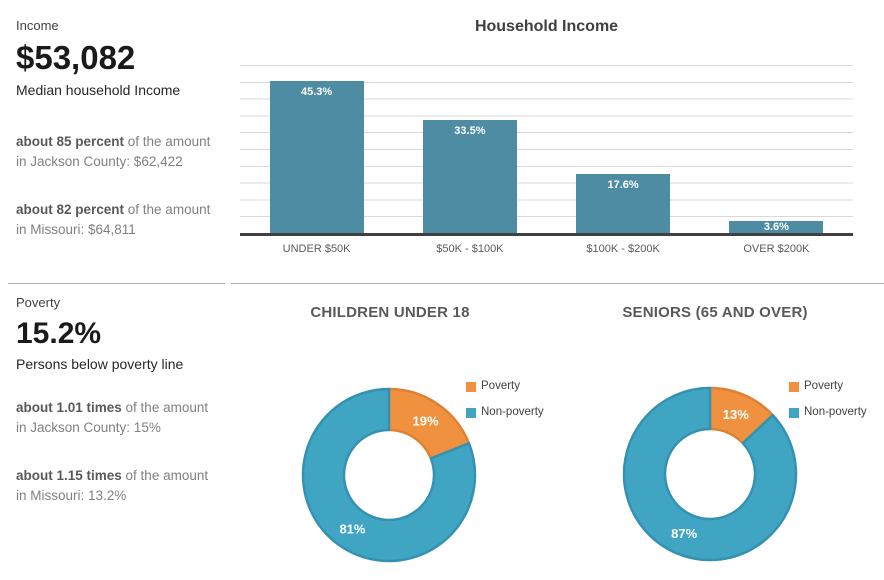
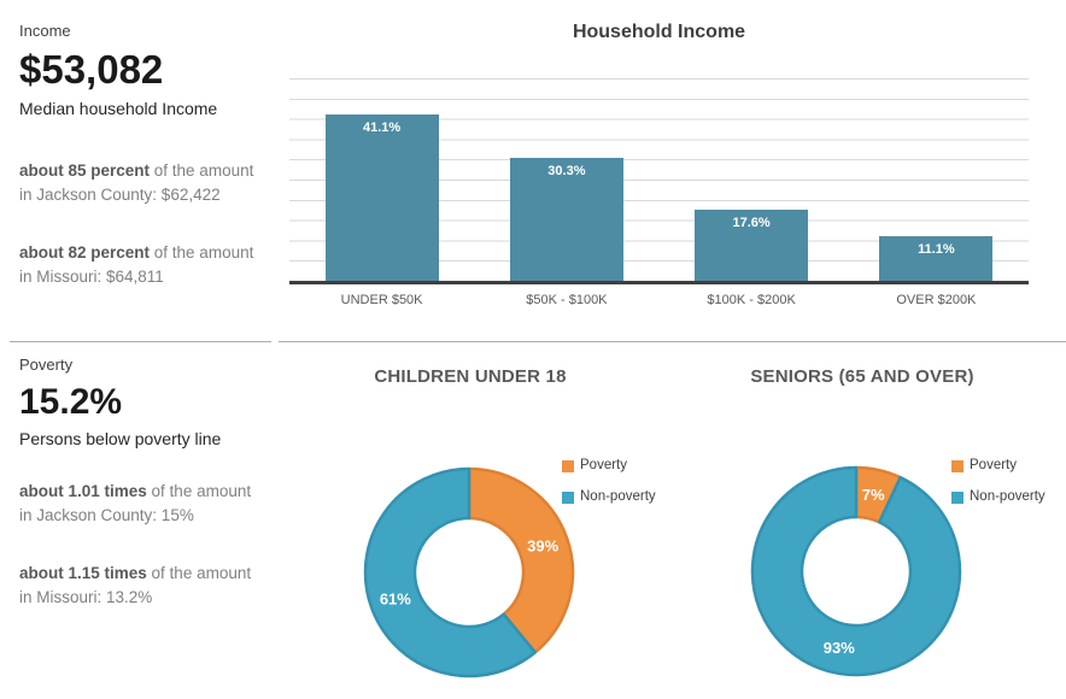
Household Income/UNDER $50K: 45.3% -> 41.1%
Household Income/$50K - $100K: 33.5% -> 30.3%
Household Income/OVER $200K: 3.6% -> 11.1%
CHILDREN UNDER 18/Poverty: 19% -> 39%
CHILDREN UNDER 18/Non-poverty: 81% -> 61%
SENIORS (65 AND OVER)/Poverty: 13% -> 7%
SENIORS (65 AND OVER)/Non-poverty: 87% -> 93%
